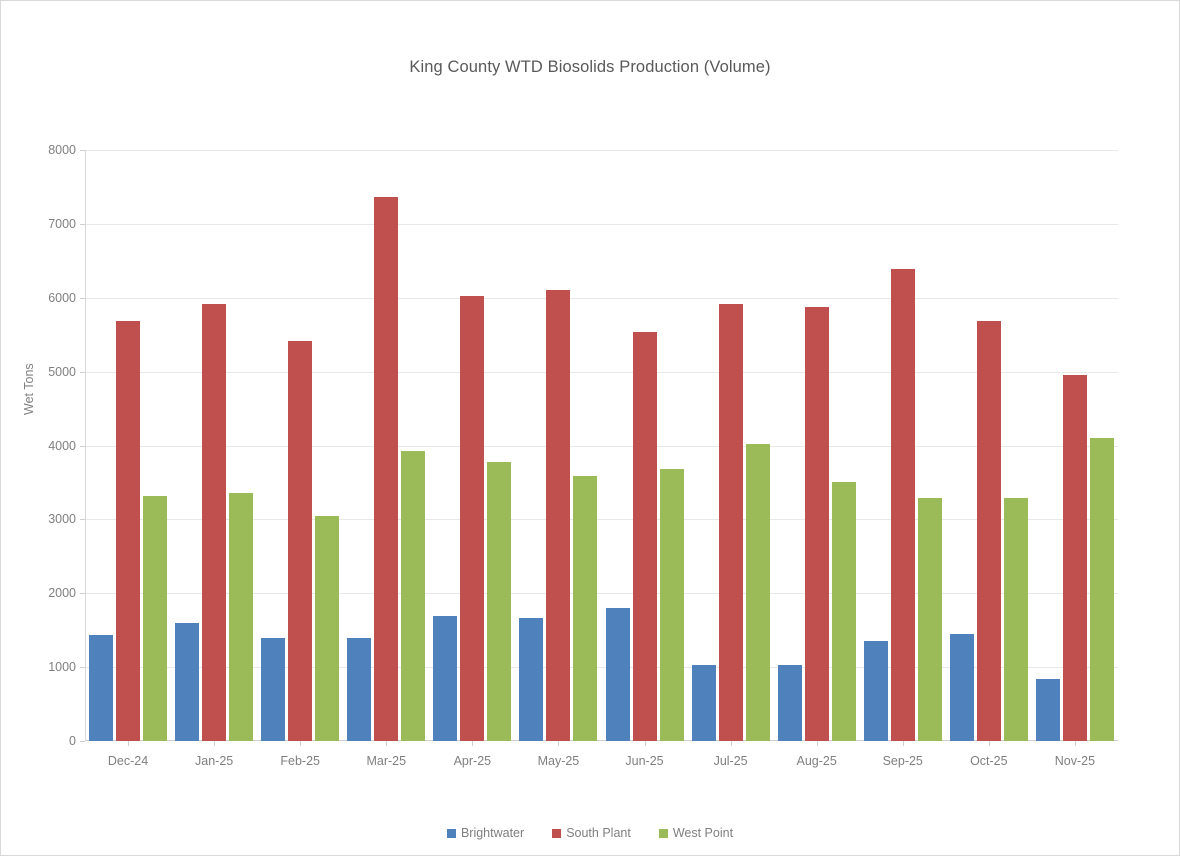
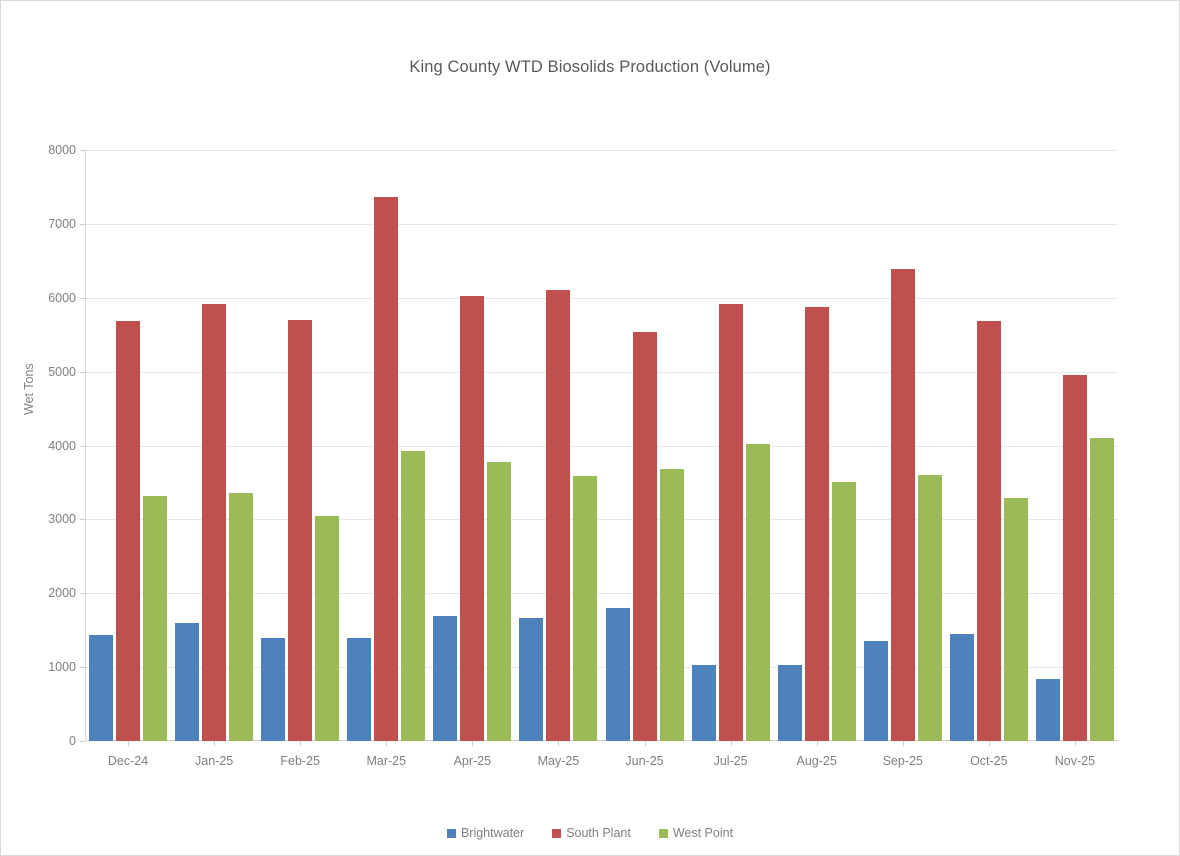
South Plant/Feb-25: 5400 -> 5700
West Point/Sep-25: 3300 -> 3600
